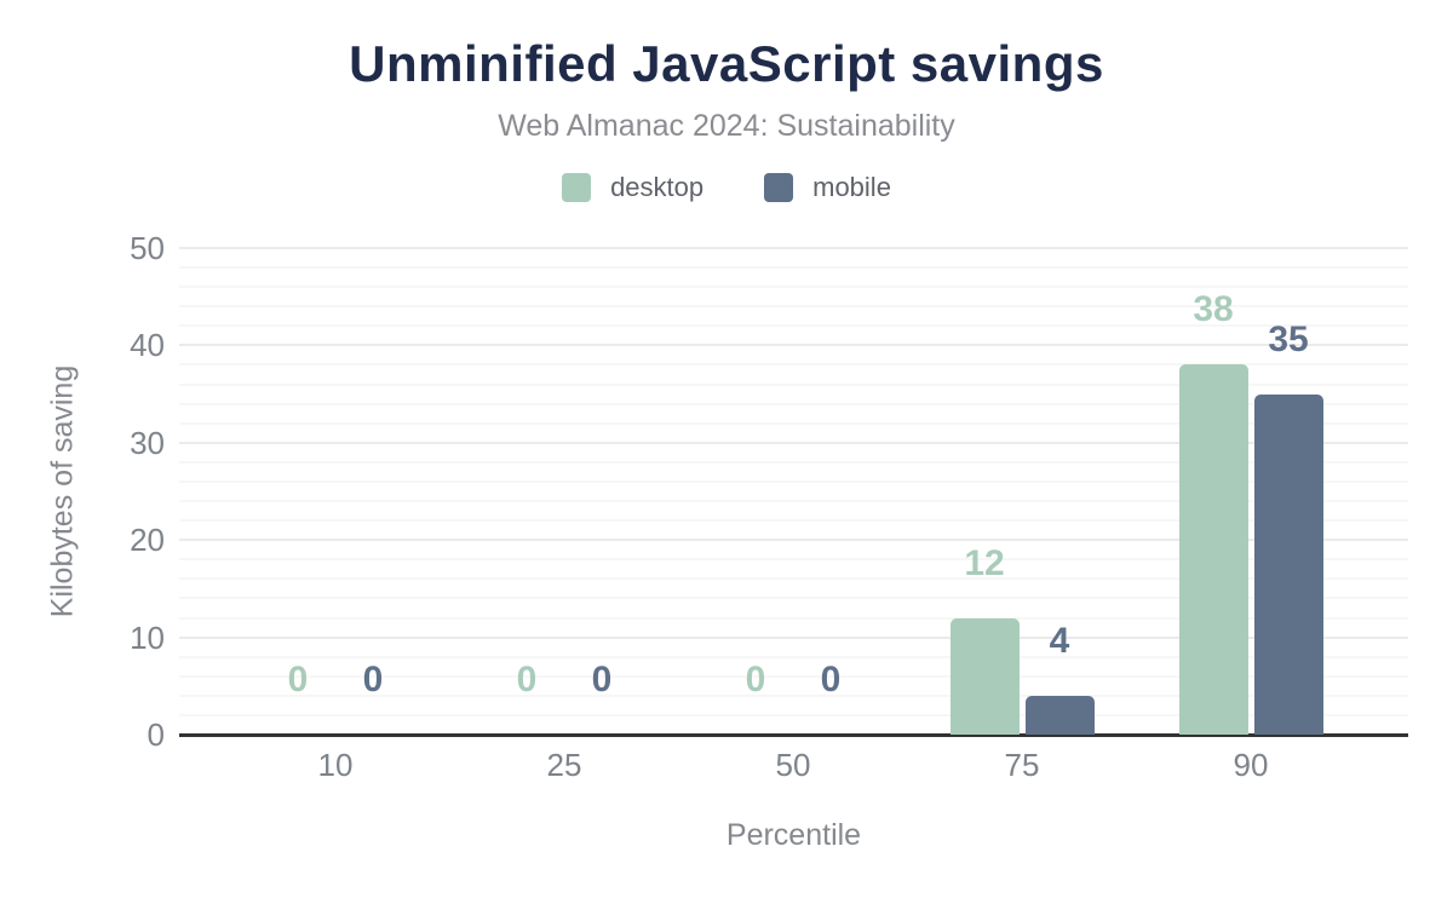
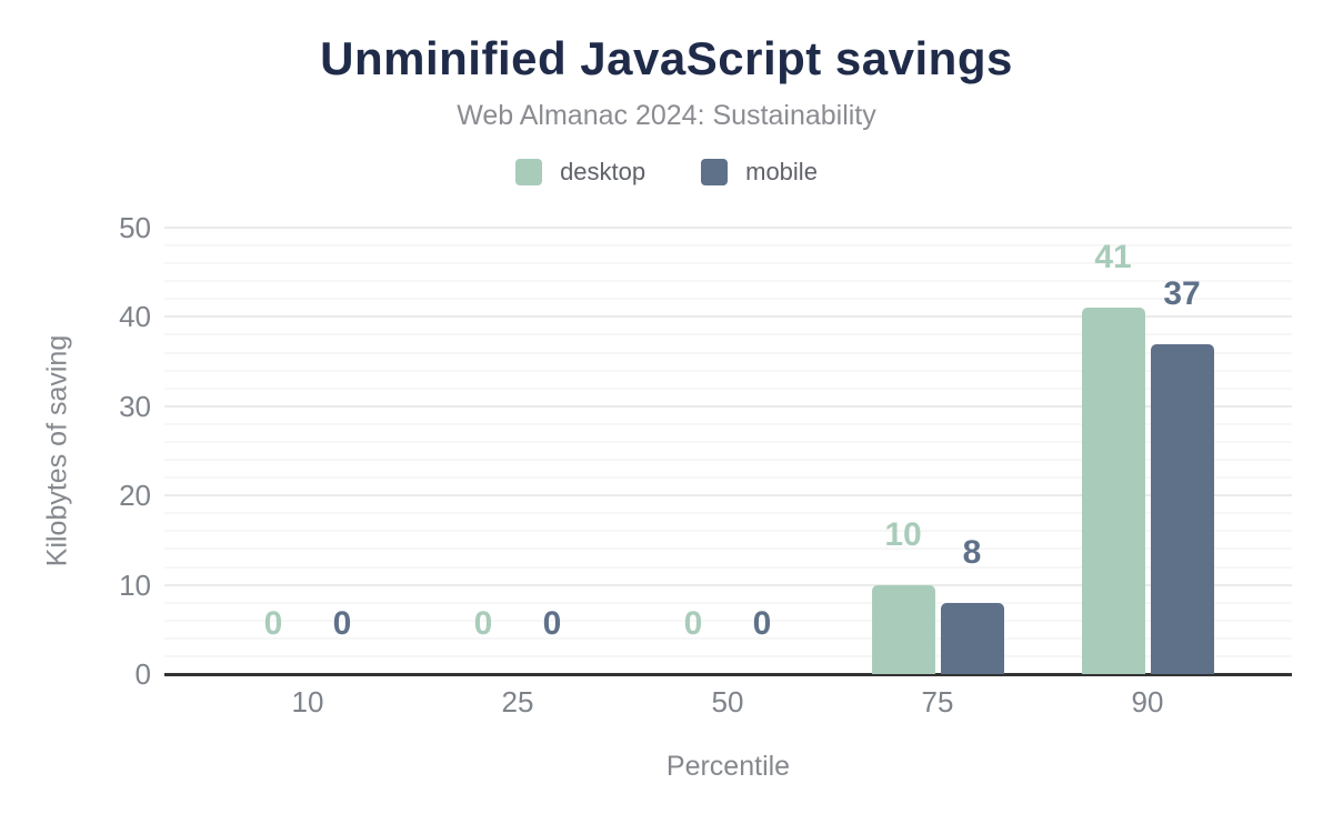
desktop/75: 12 -> 10
mobile/75: 4 -> 8
desktop/90: 38 -> 41
mobile/90: 35 -> 37
